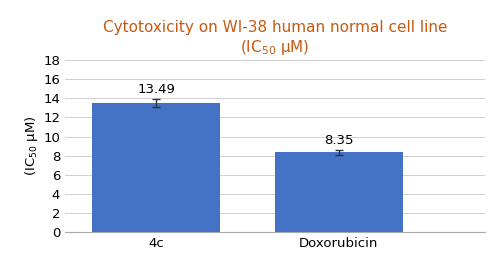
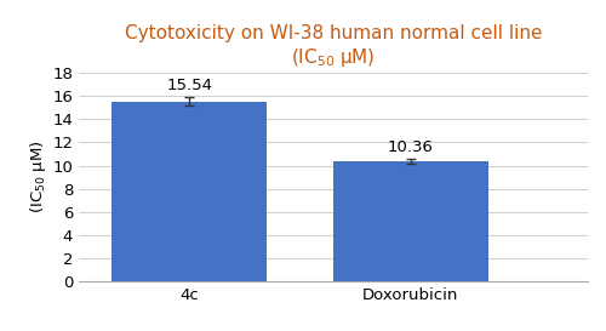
4c: 13.49 -> 15.54
Doxorubicin: 8.35 -> 10.36
